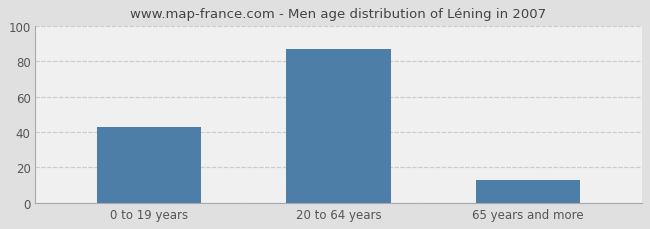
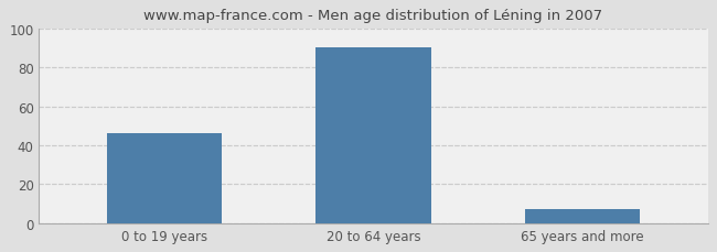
0 to 19 years: 43 -> 46
20 to 64 years: 87 -> 90
65 years and more: 13 -> 7
